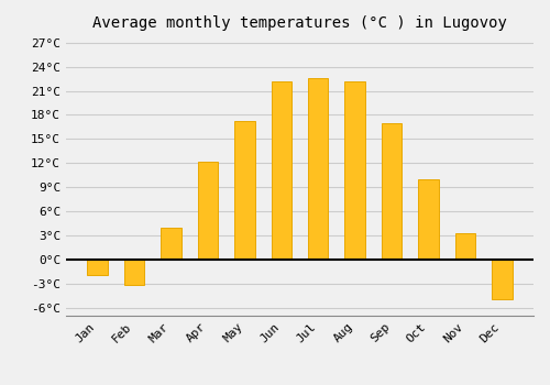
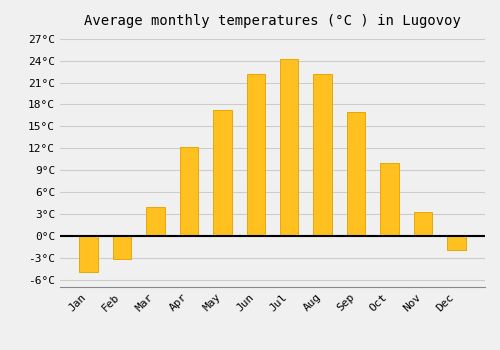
Jan: -2.0°C -> -5.0°C
Jul: 22.6°C -> 24.2°C
Dec: -5.0°C -> -2.0°C
